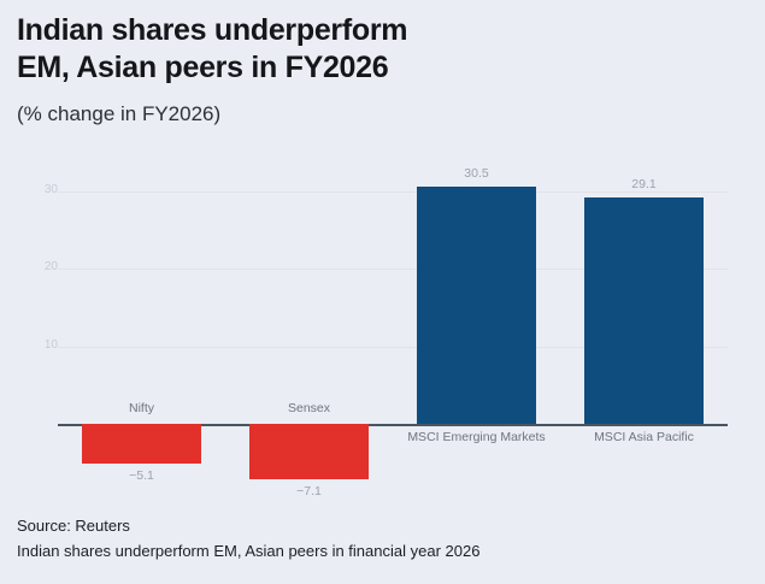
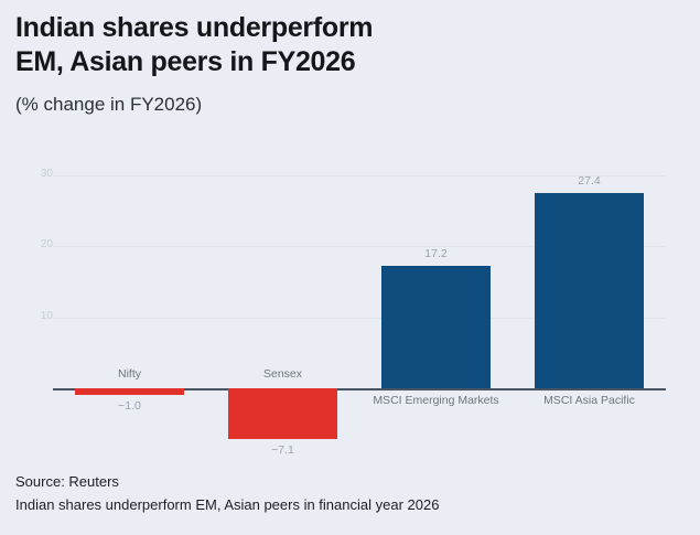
Nifty: −5.1 -> −1.0
MSCI Emerging Markets: 30.5 -> 17.2
MSCI Asia Pacific: 29.1 -> 27.4
